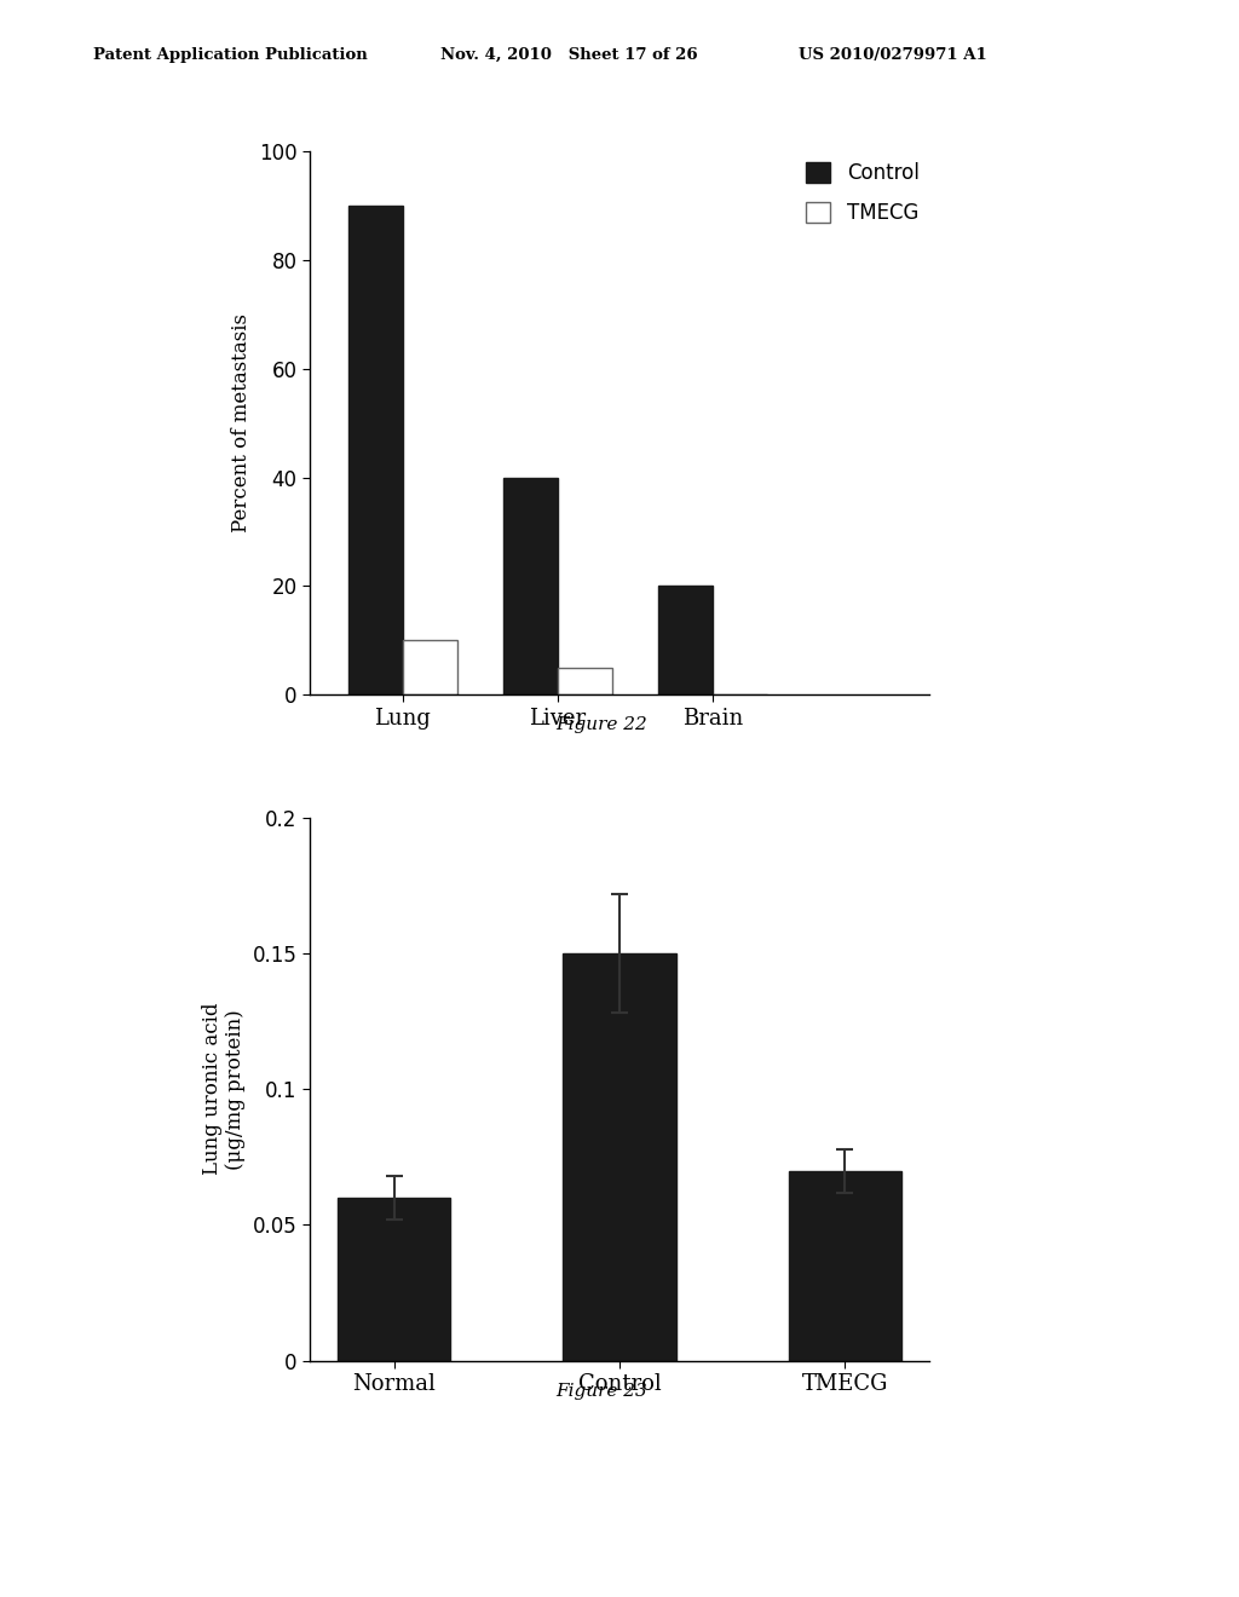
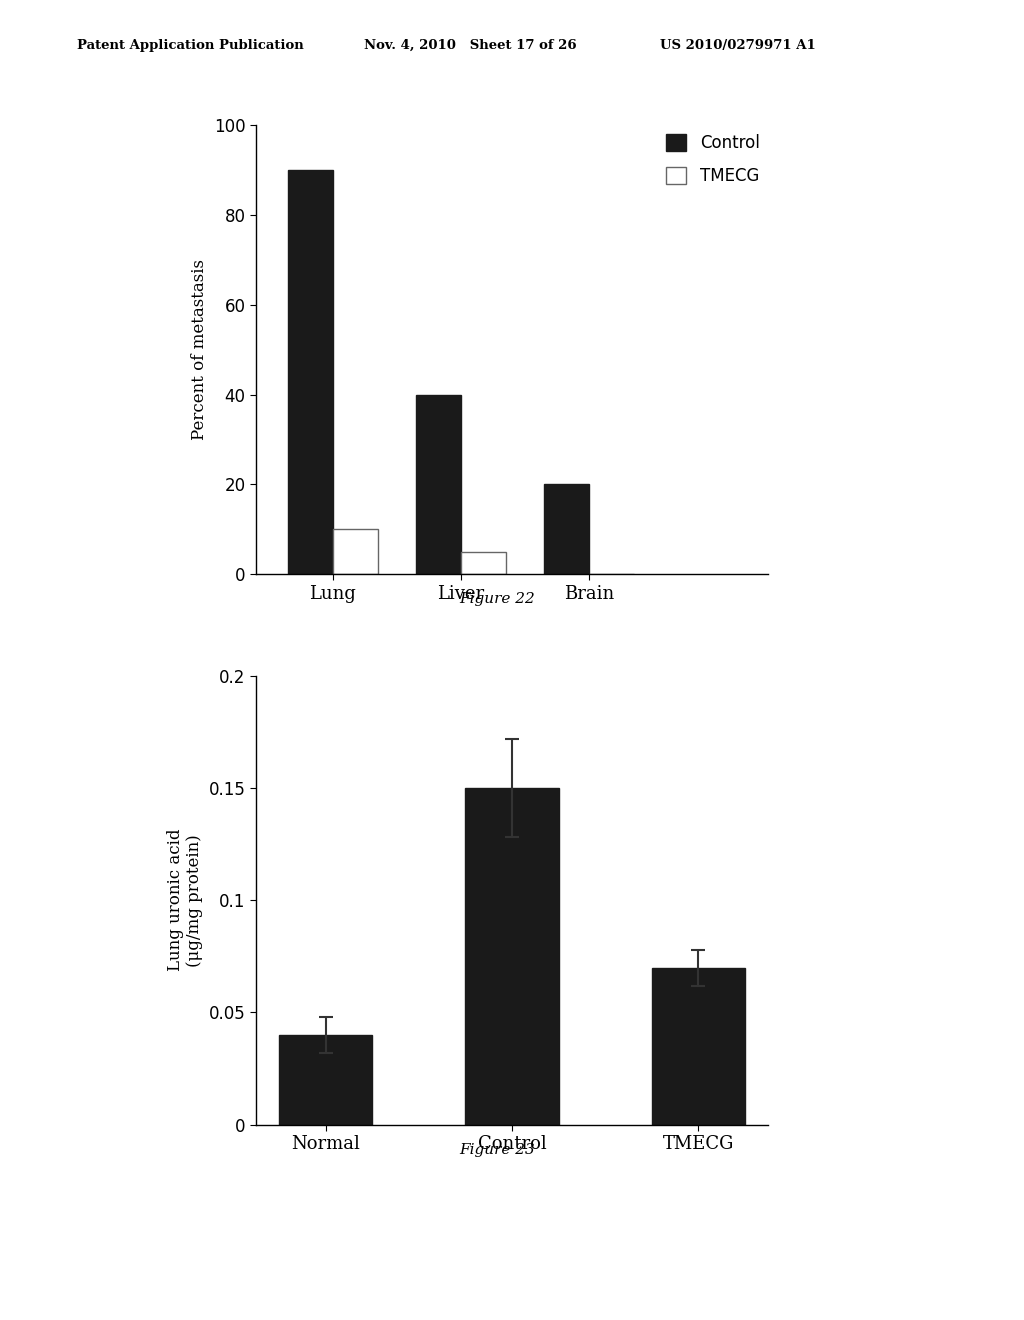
Normal: 0.06 -> 0.04
